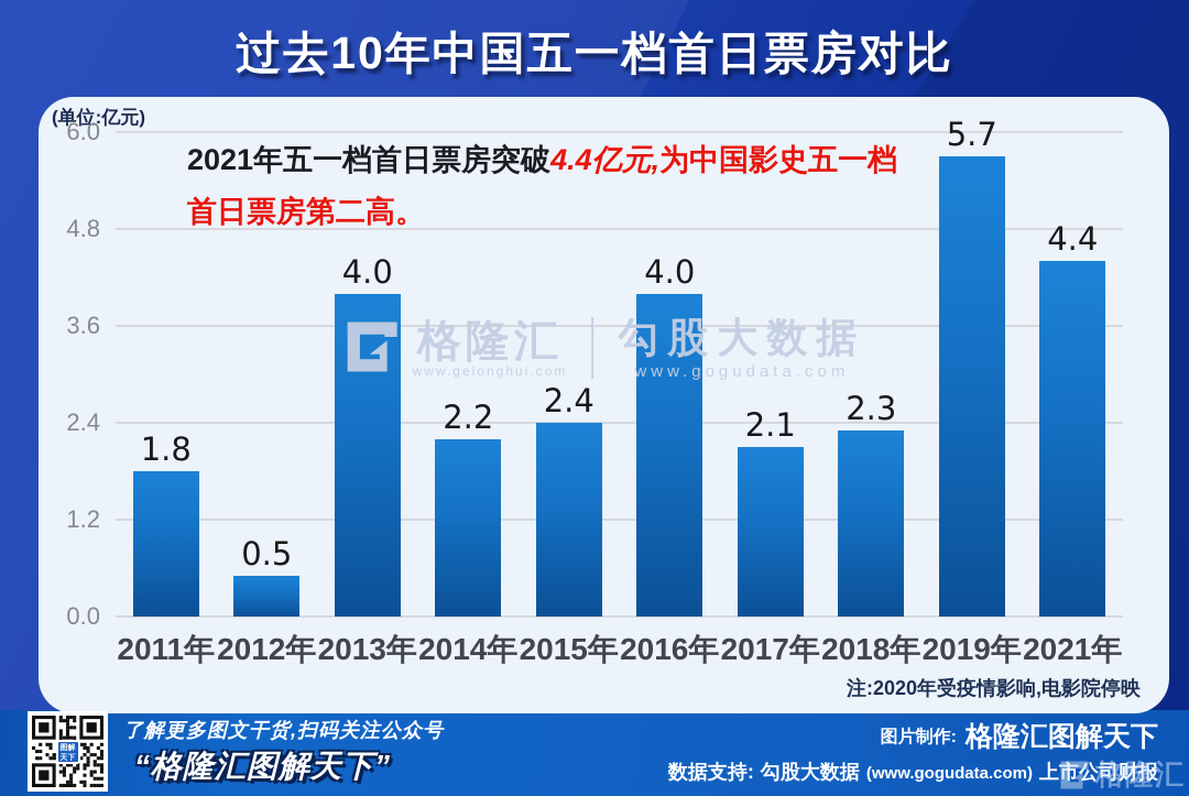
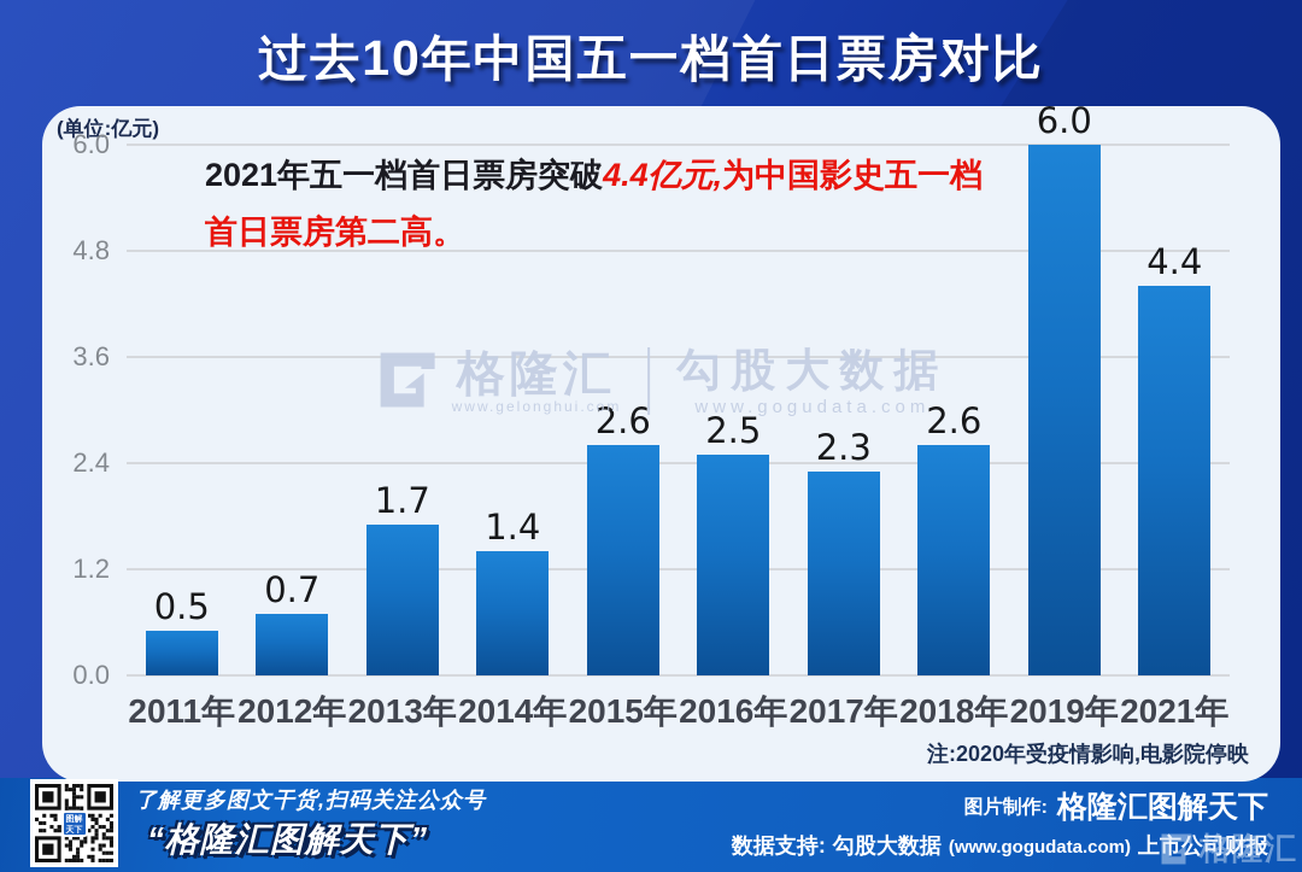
2011年: 1.8 -> 0.5
2012年: 0.5 -> 0.7
2013年: 4.0 -> 1.7
2014年: 2.2 -> 1.4
2015年: 2.4 -> 2.6
2016年: 4.0 -> 2.5
2017年: 2.1 -> 2.3
2018年: 2.3 -> 2.6
2019年: 5.7 -> 6.0
